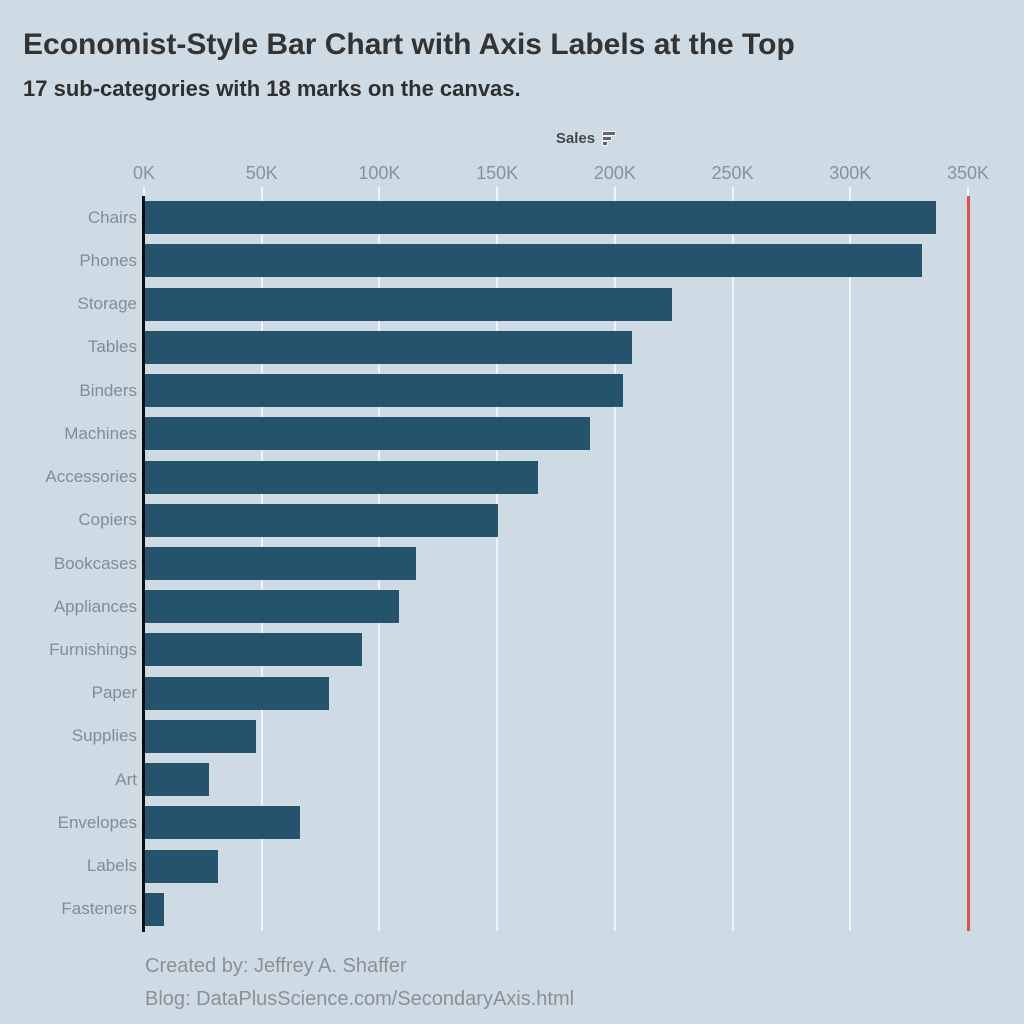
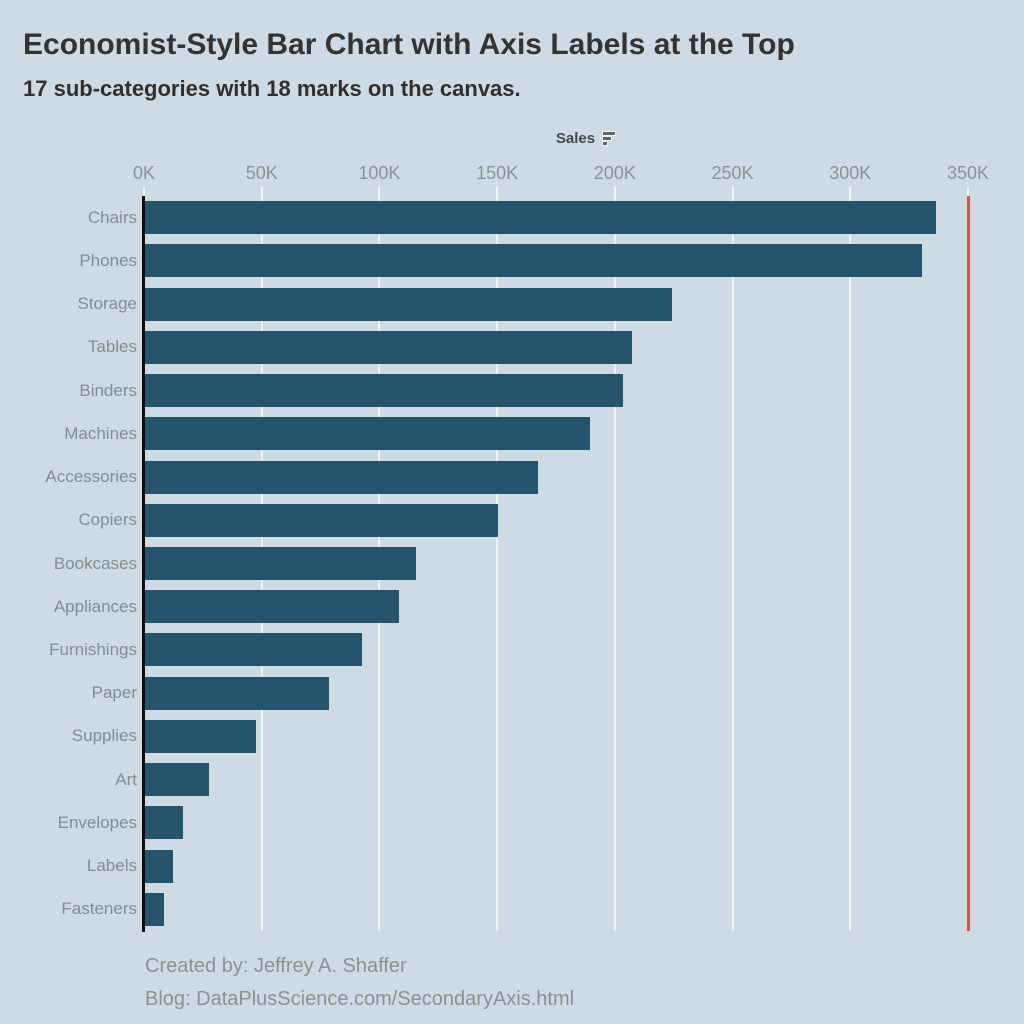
Envelopes: 66K -> 16K
Labels: 31K -> 12K
